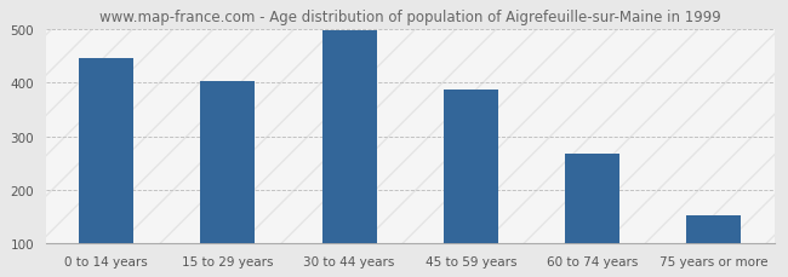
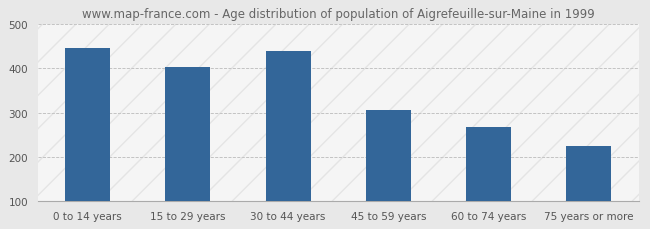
30 to 44 years: 499 -> 440
45 to 59 years: 388 -> 305
75 years or more: 151 -> 225
